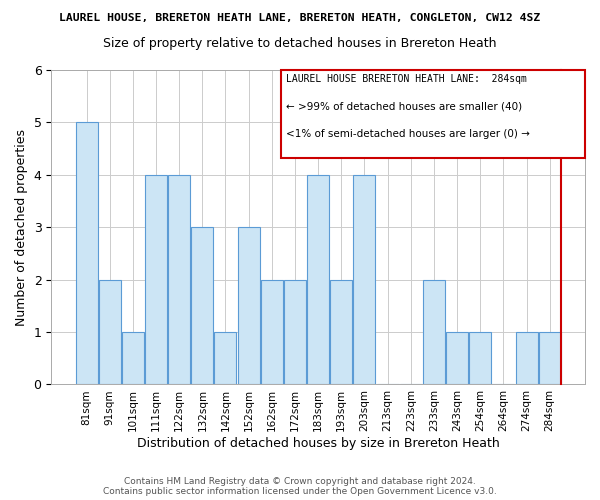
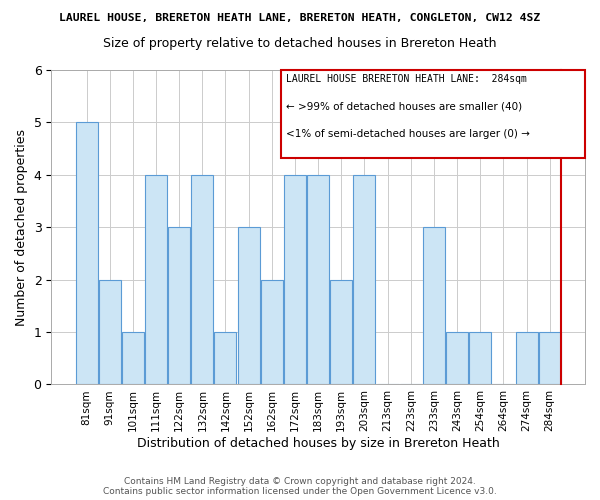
122sqm: 4 -> 3
132sqm: 3 -> 4
172sqm: 2 -> 4
233sqm: 2 -> 3
